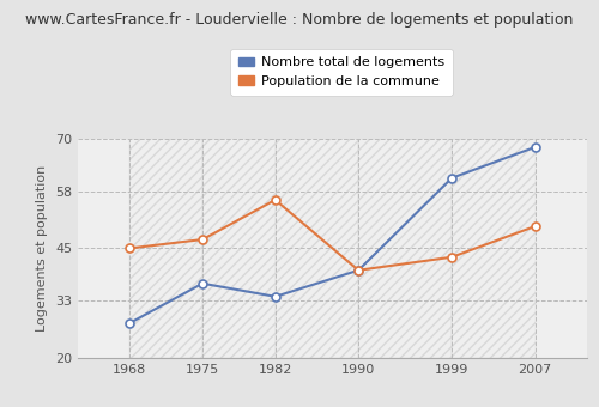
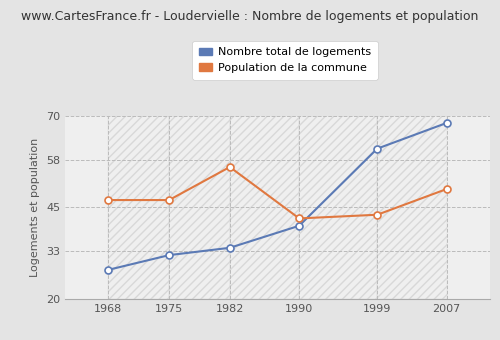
Population de la commune/1968: 45 -> 47
Nombre total de logements/1975: 37 -> 32
Population de la commune/1990: 40 -> 42
